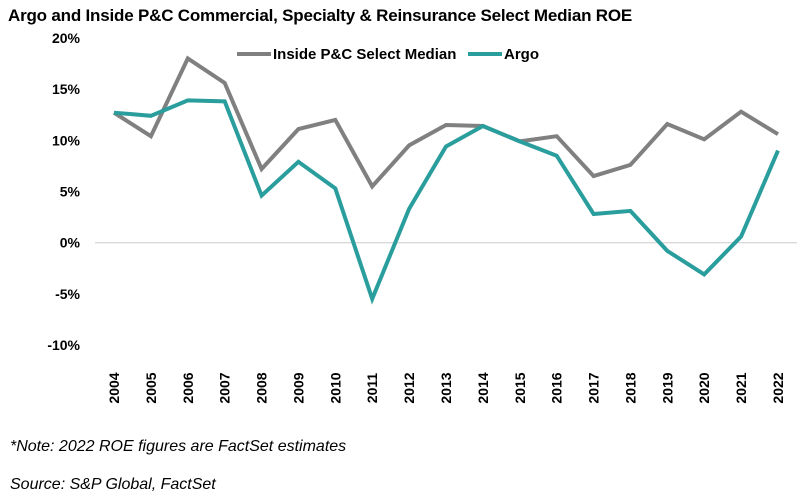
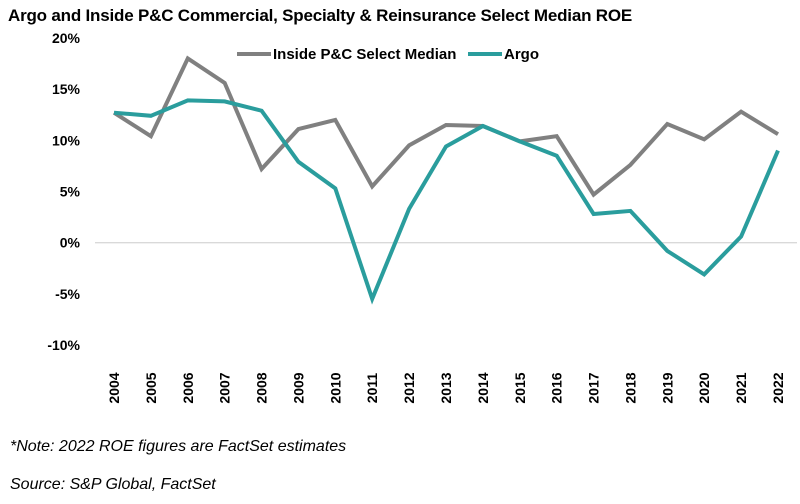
Argo/2008: 4.6% -> 12.9%
Inside P&C Select Median/2017: 6.5% -> 4.7%
